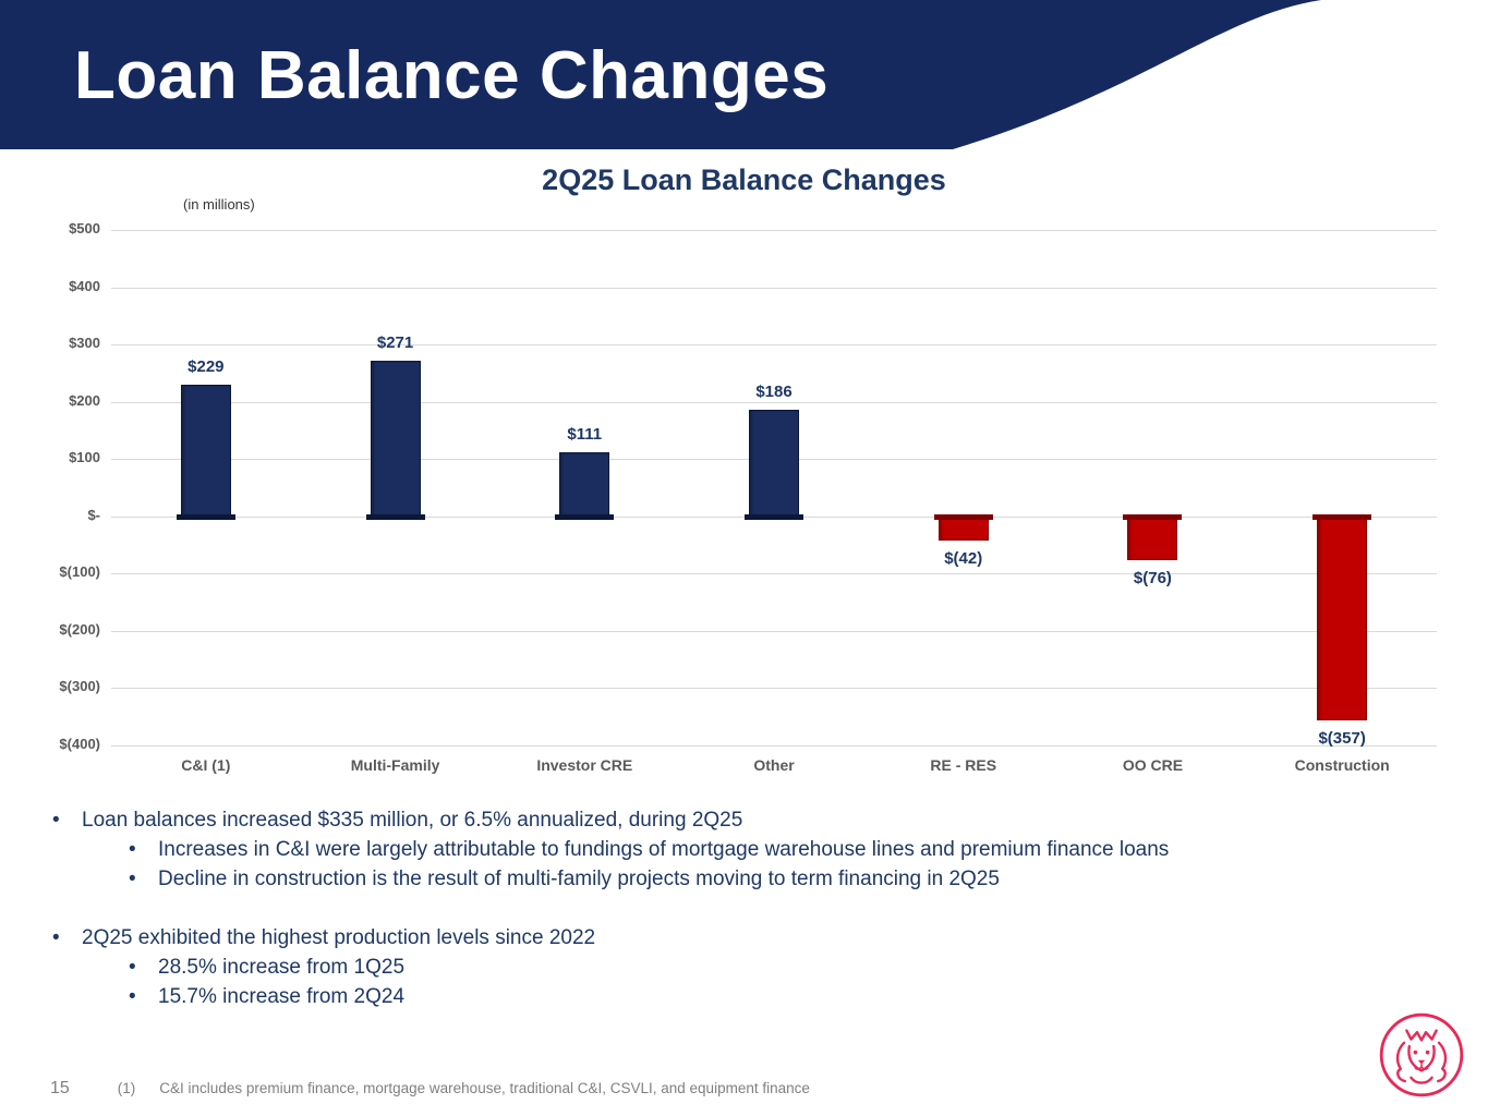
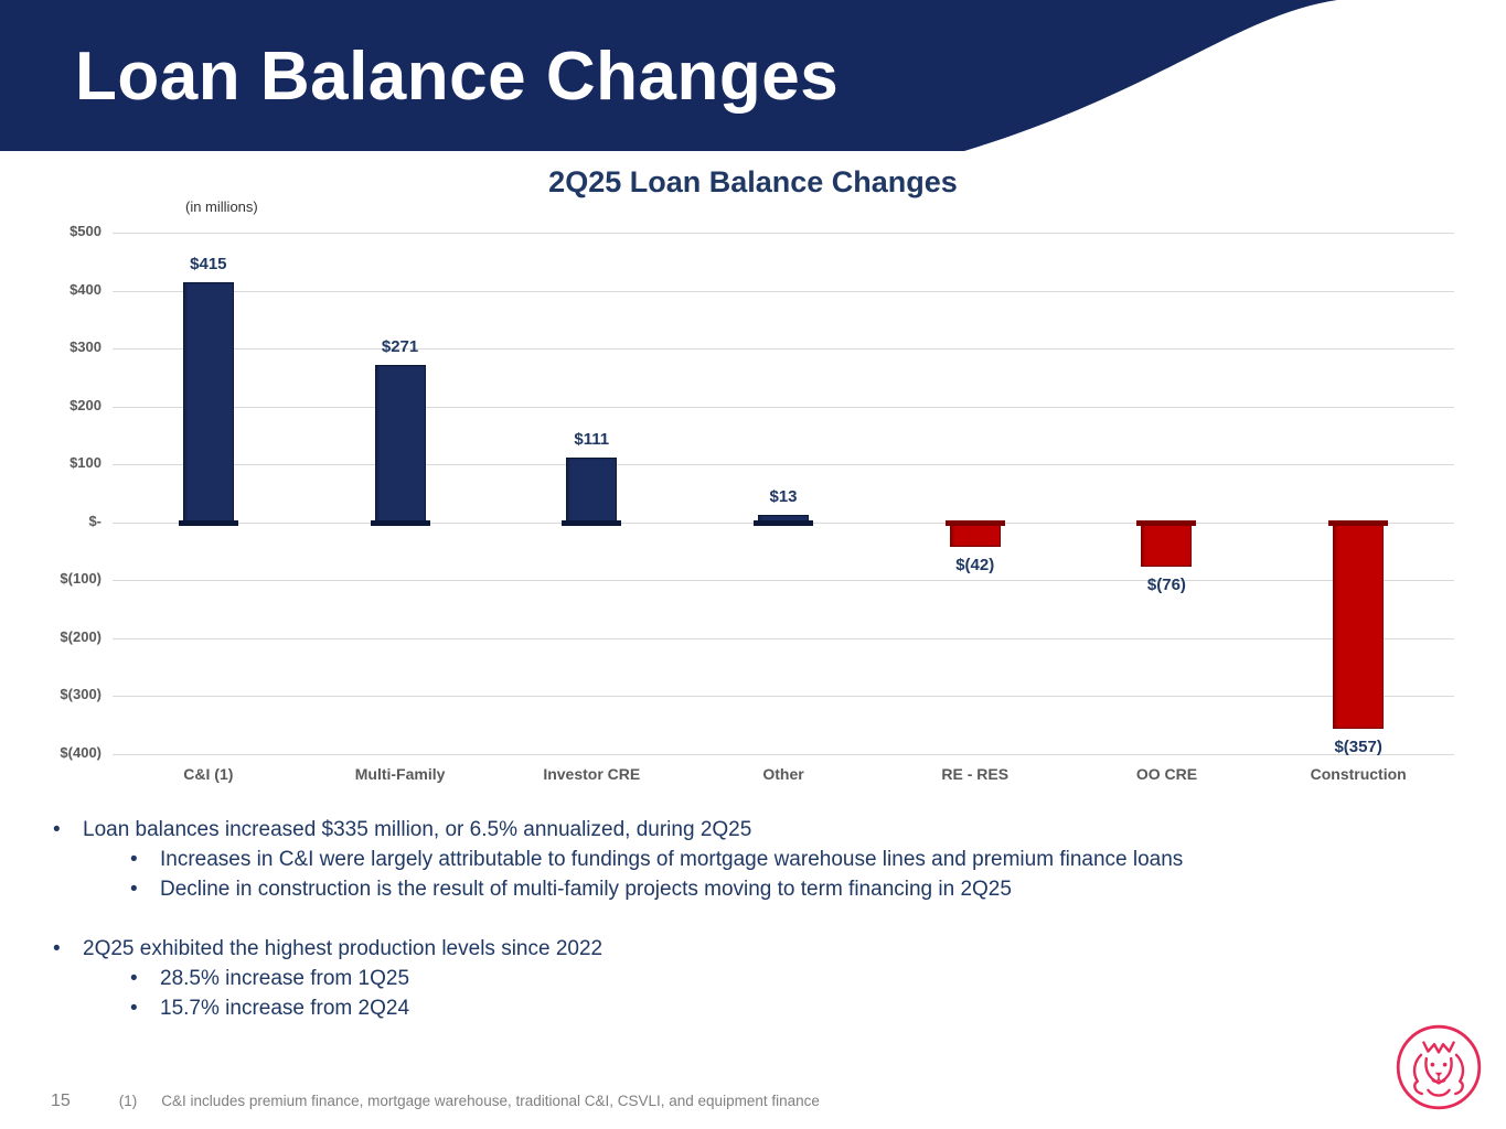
C&I (1): $229 -> $415
Other: $186 -> $13
